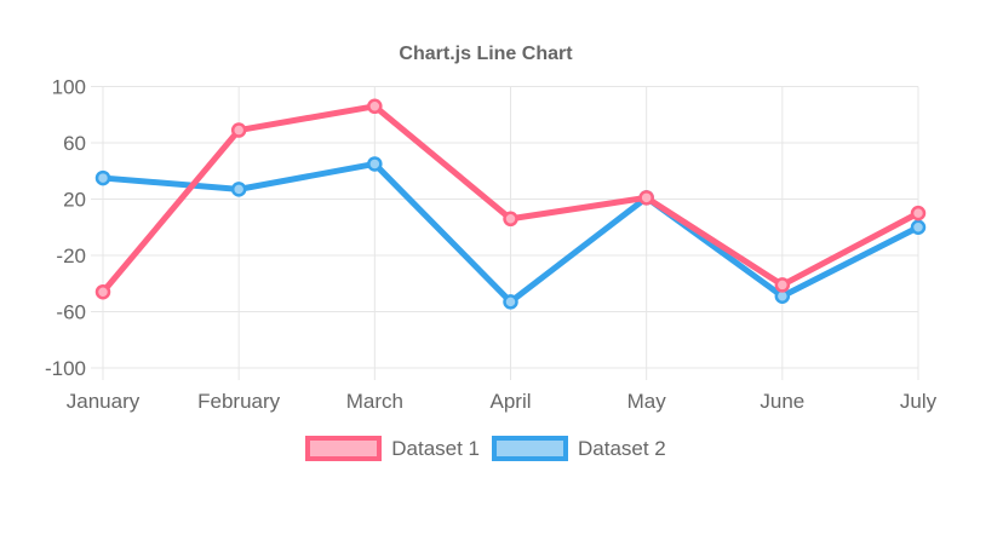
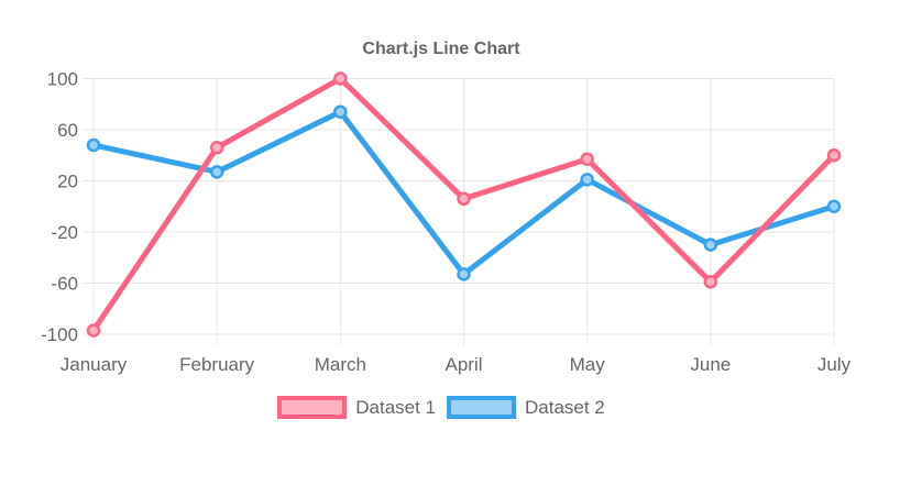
Dataset 1/January: -46 -> -97
Dataset 2/January: 35 -> 48
Dataset 1/February: 69 -> 46
Dataset 1/March: 86 -> 100
Dataset 2/March: 45 -> 74
Dataset 1/May: 21 -> 37
Dataset 1/June: -41 -> -59
Dataset 2/June: -49 -> -30
Dataset 1/July: 10 -> 40
